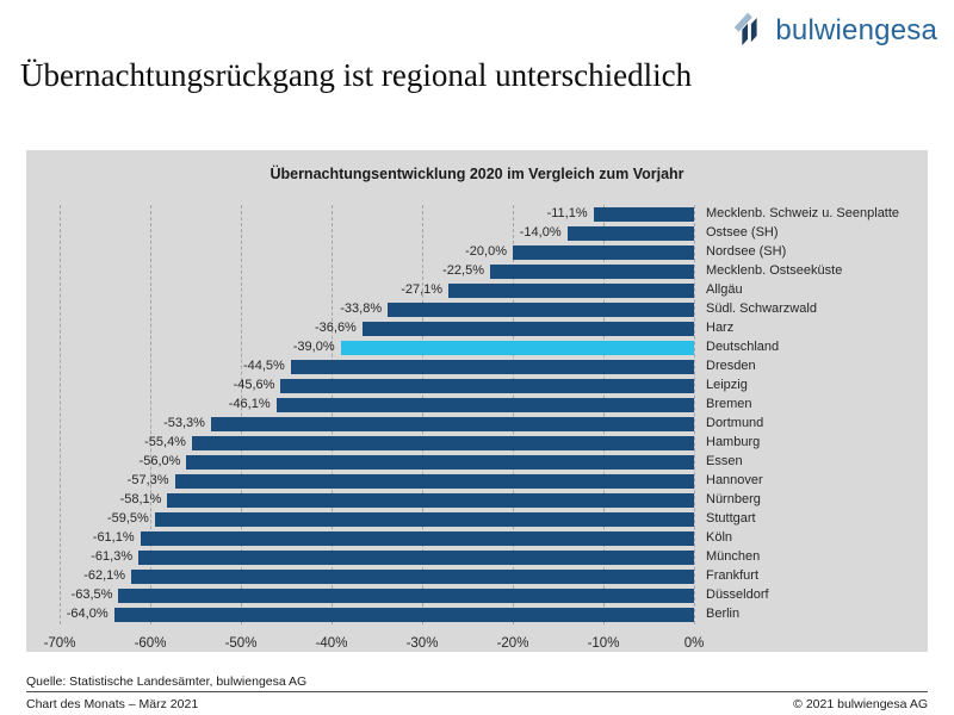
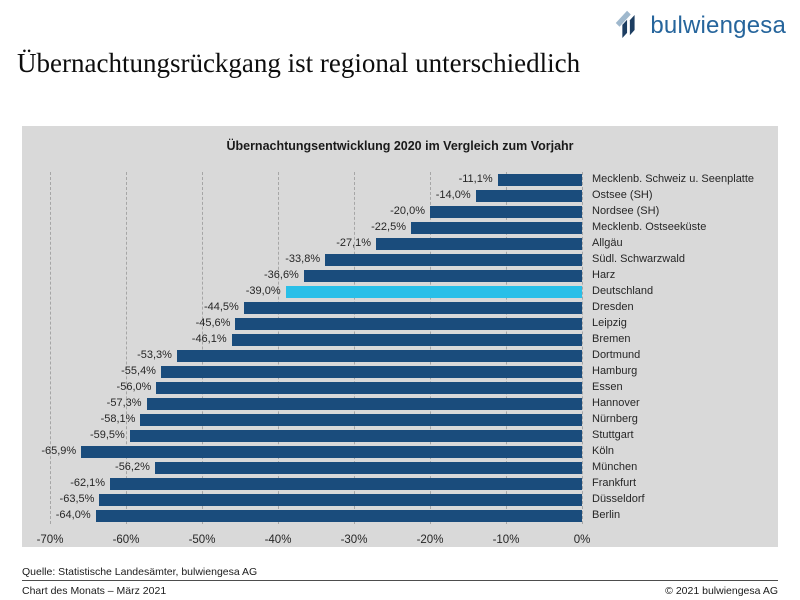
Köln: -61,1% -> -65,9%
München: -61,3% -> -56,2%
